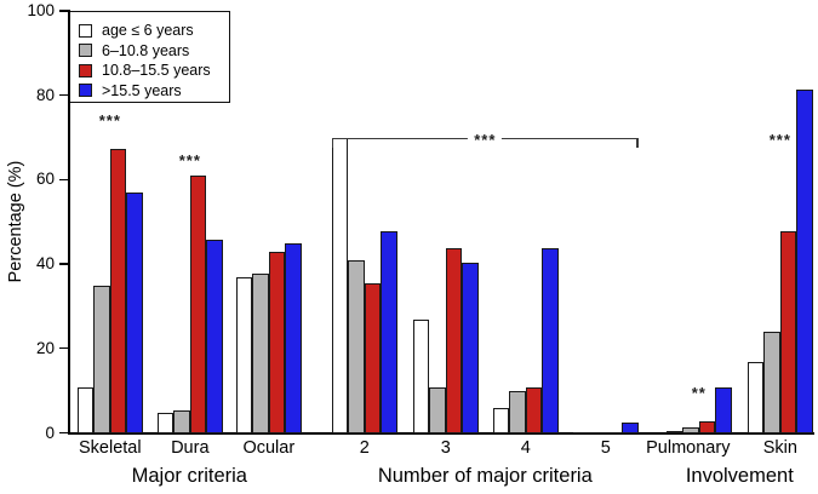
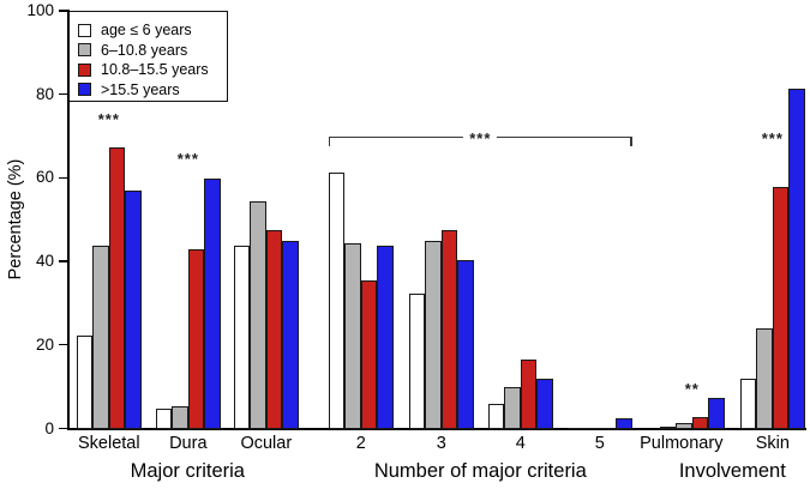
age ≤ 6 years/Skeletal: 11 -> 22
6–10.8 years/Skeletal: 35 -> 44
10.8–15.5 years/Dura: 61 -> 43
>15.5 years/Dura: 46 -> 60
age ≤ 6 years/Ocular: 37 -> 44
6–10.8 years/Ocular: 38 -> 54
10.8–15.5 years/Ocular: 43 -> 48
age ≤ 6 years/2: 70 -> 62
6–10.8 years/2: 41 -> 44
>15.5 years/2: 48 -> 44
age ≤ 6 years/3: 27 -> 32
6–10.8 years/3: 11 -> 45
10.8–15.5 years/3: 44 -> 48
10.8–15.5 years/4: 11 -> 16
>15.5 years/4: 44 -> 12
>15.5 years/Pulmonary: 11 -> 8
age ≤ 6 years/Skin: 17 -> 12
10.8–15.5 years/Skin: 48 -> 58
